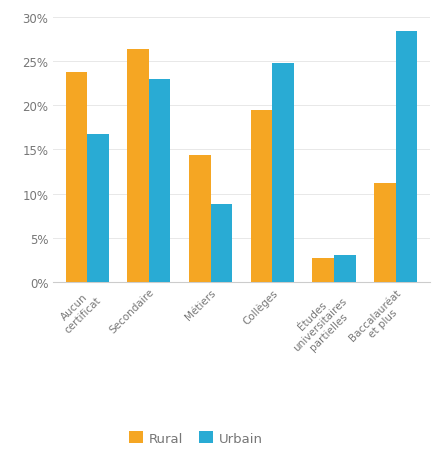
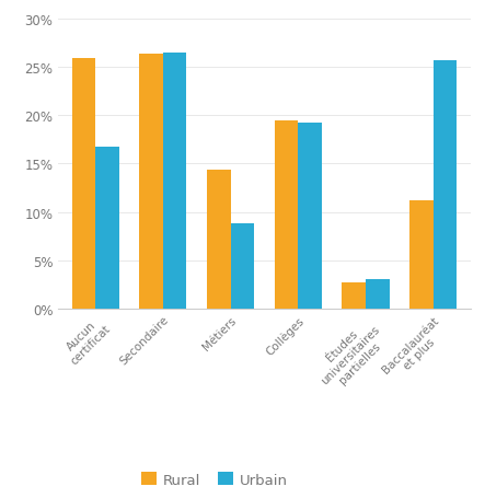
Rural/Aucun certificat: 23.8% -> 26.0%
Urbain/Secondaire: 23.0% -> 26.5%
Urbain/Collèges: 24.8% -> 19.3%
Urbain/Baccalauréat et plus: 28.4% -> 25.7%
